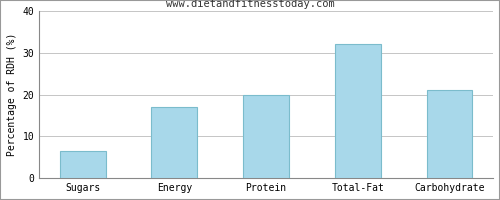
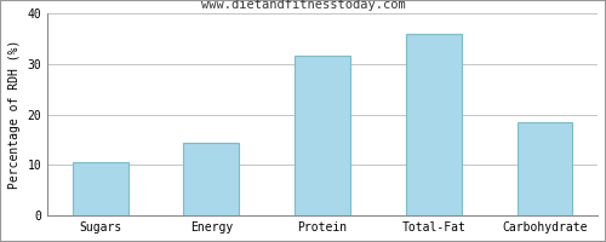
Sugars: 6.5 -> 10.5
Energy: 17.0 -> 14.5
Protein: 20.0 -> 31.5
Total-Fat: 32.0 -> 36.0
Carbohydrate: 21.0 -> 18.5
